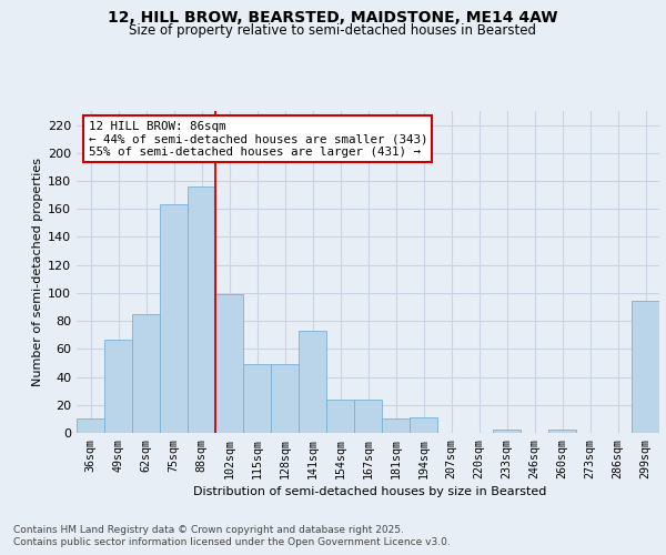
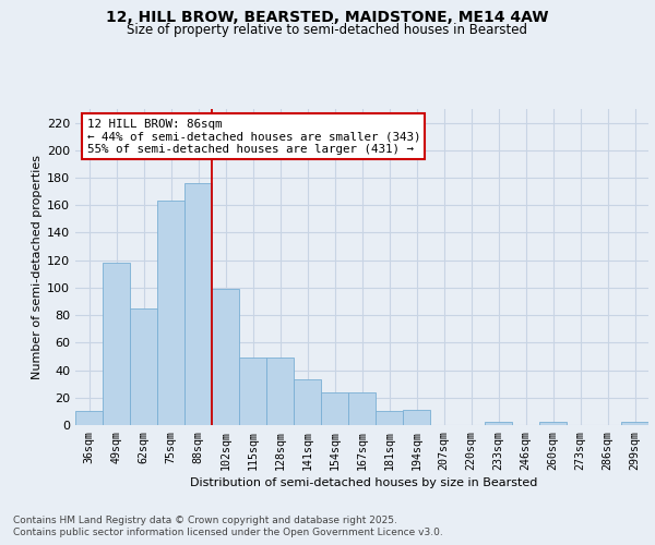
49sqm: 67 -> 118
141sqm: 73 -> 33
299sqm: 94 -> 2
